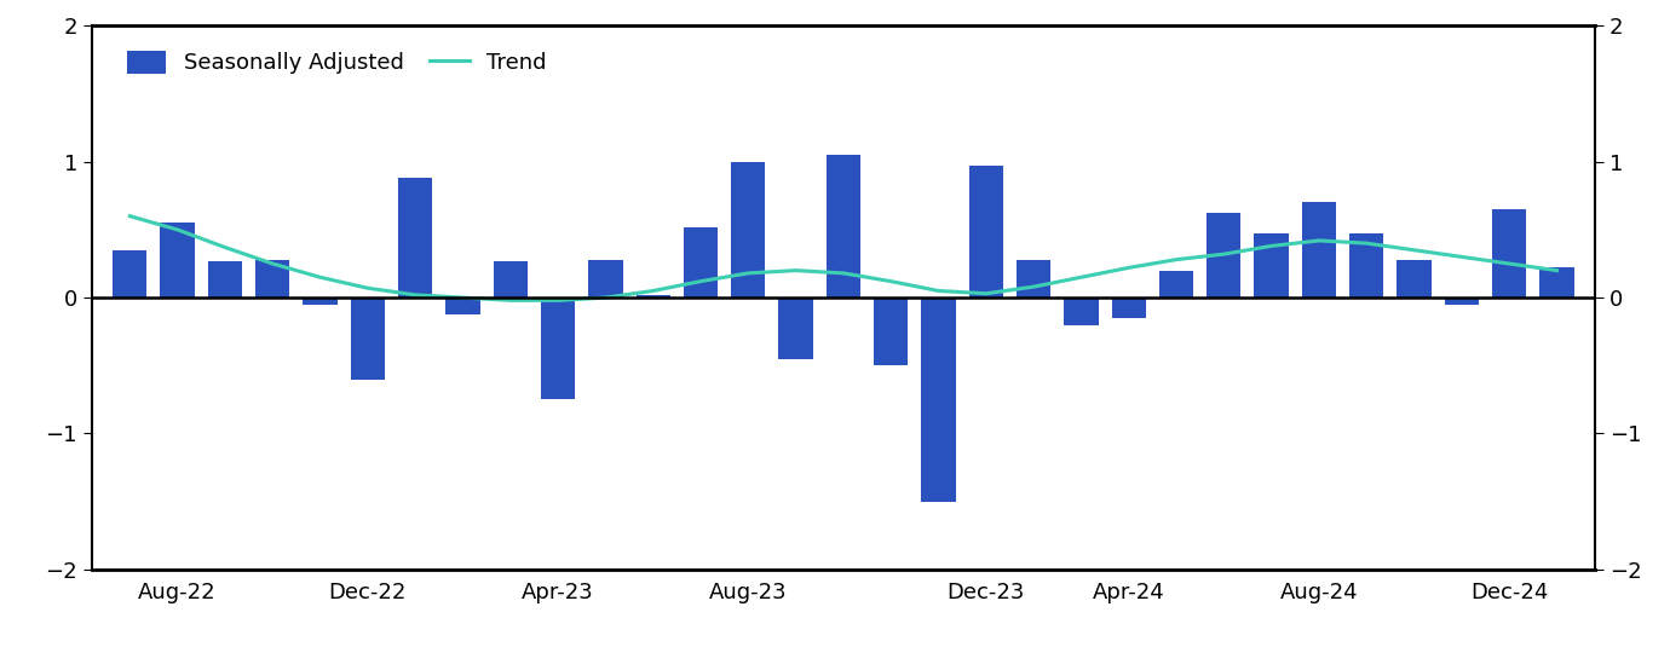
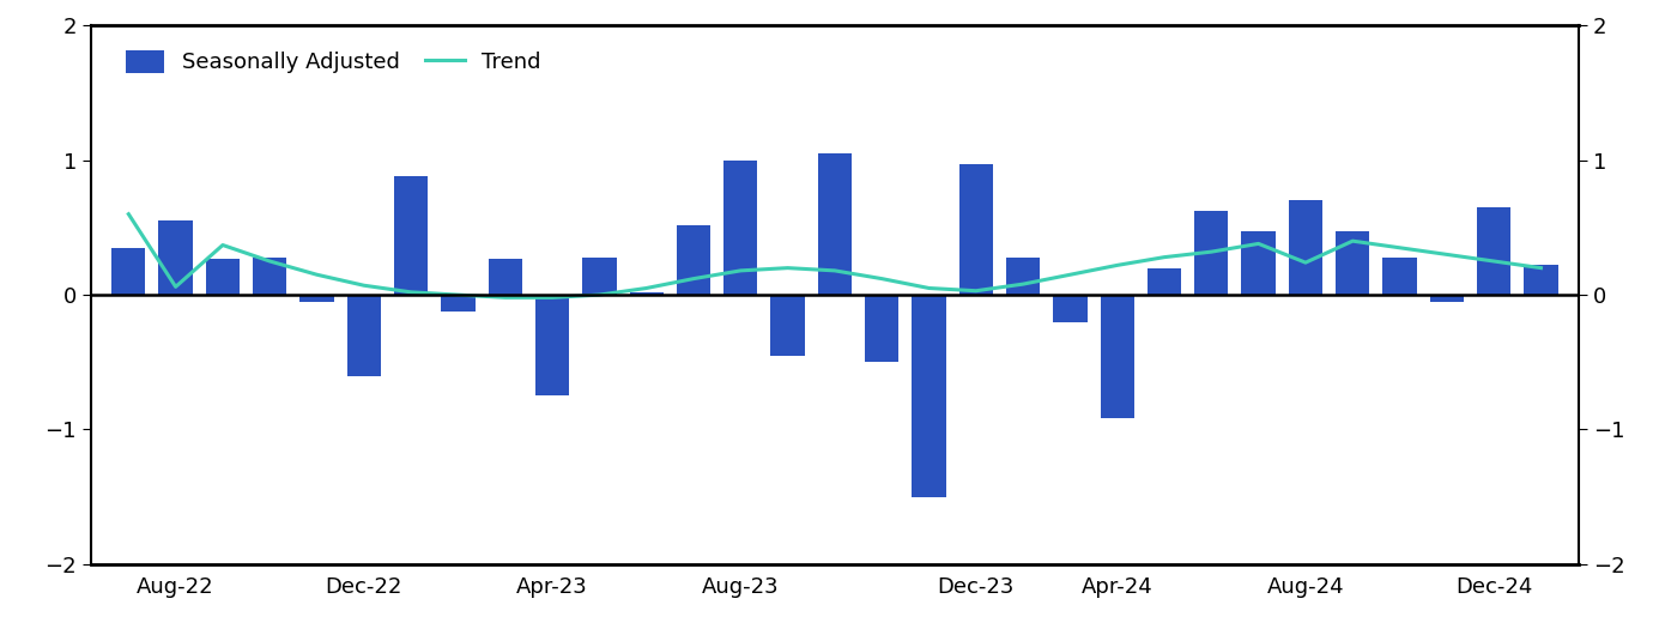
Trend/Aug-22: 0.50 -> 0.06
Seasonally Adjusted/Apr-24: -0.15 -> -0.92
Trend/Aug-24: 0.42 -> 0.24
